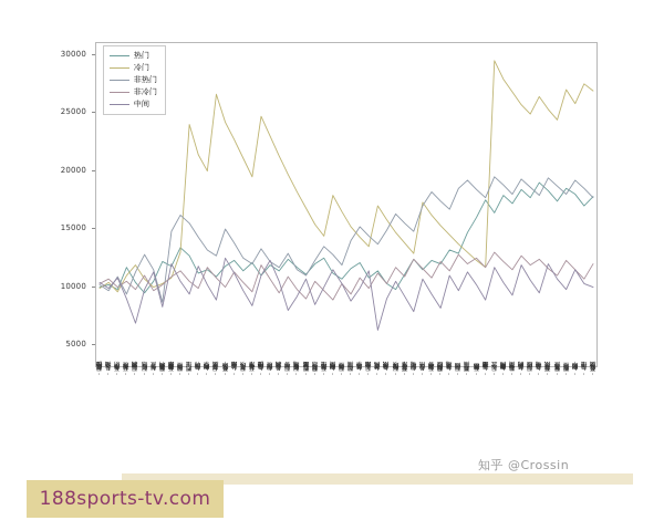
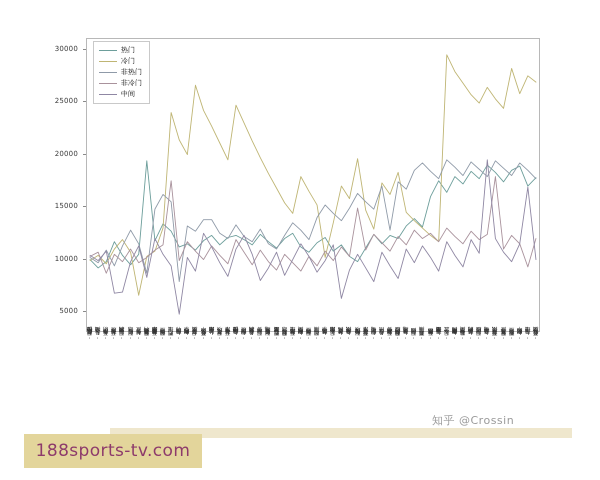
热门/埃及-乌拉圭: 10100 -> 9100
非冷门/摩洛哥-伊朗: 9900 -> 8600
中间/葡萄牙-西班牙: 8900 -> 6700
冷门/秘鲁-丹麦: 9900 -> 6500
热门/克罗地亚-尼日利亚: 12100 -> 19300
非冷门/巴西-瑞士: 10400 -> 17400
非热门/瑞典-韩国: 14200 -> 7800
中间/瑞典-韩国: 11700 -> 4700
非热门/哥伦比亚-日本: 14900 -> 13700
热门/乌拉圭-沙特阿拉伯: 10900 -> 12200
冷门/英格兰-巴拿马: 14200 -> 10100
冷门/沙特阿拉伯-埃及: 14600 -> 19500
非冷门/沙特阿拉伯-埃及: 11600 -> 14800
冷门/西班牙-摩洛哥: 13700 -> 14600
非热门/澳大利亚-秘鲁: 18100 -> 12700
冷门/尼日利亚-阿根廷: 15200 -> 18200
热门/韩国-德国: 12800 -> 13800
热门/墨西哥-瑞典: 14600 -> 13000
中间/乌拉圭-葡萄牙: 9400 -> 19400
非冷门/西班牙-俄罗斯: 11500 -> 17800
冷门/巴西-墨西哥: 26900 -> 28100
热门/比利时-日本: 17900 -> 18800
非冷门/瑞典-瑞士: 10600 -> 9200
中间/瑞典-瑞士: 10200 -> 16800
